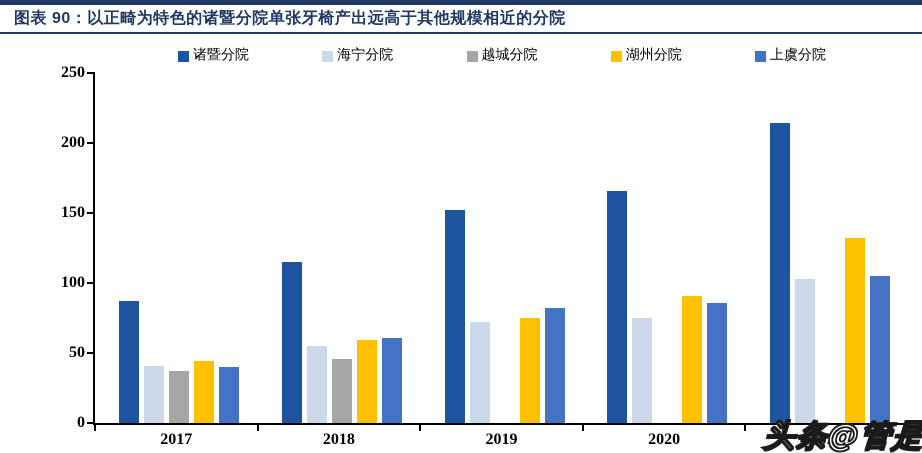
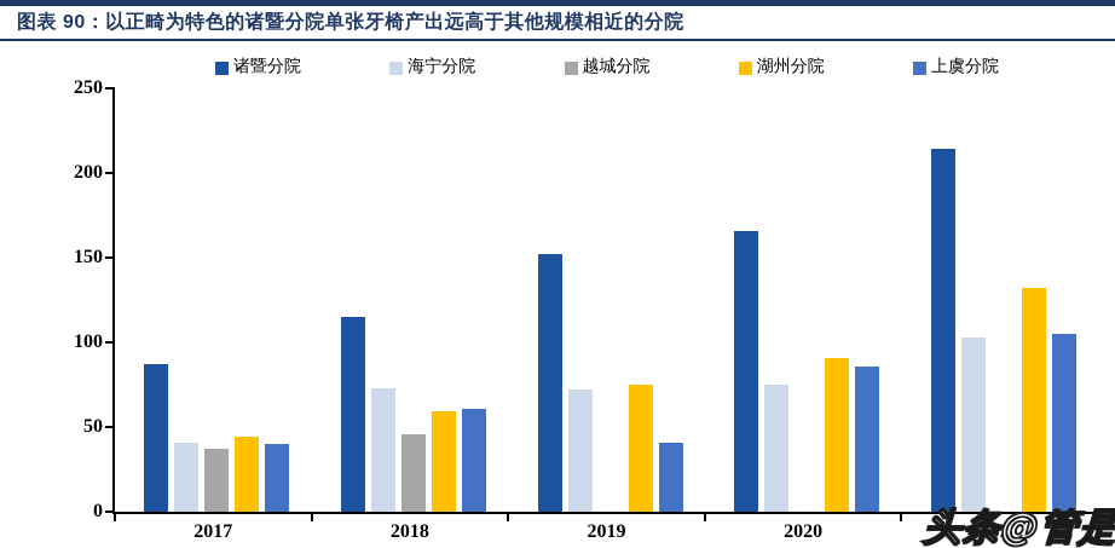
海宁分院/2018: 55 -> 73
上虞分院/2019: 82 -> 41
